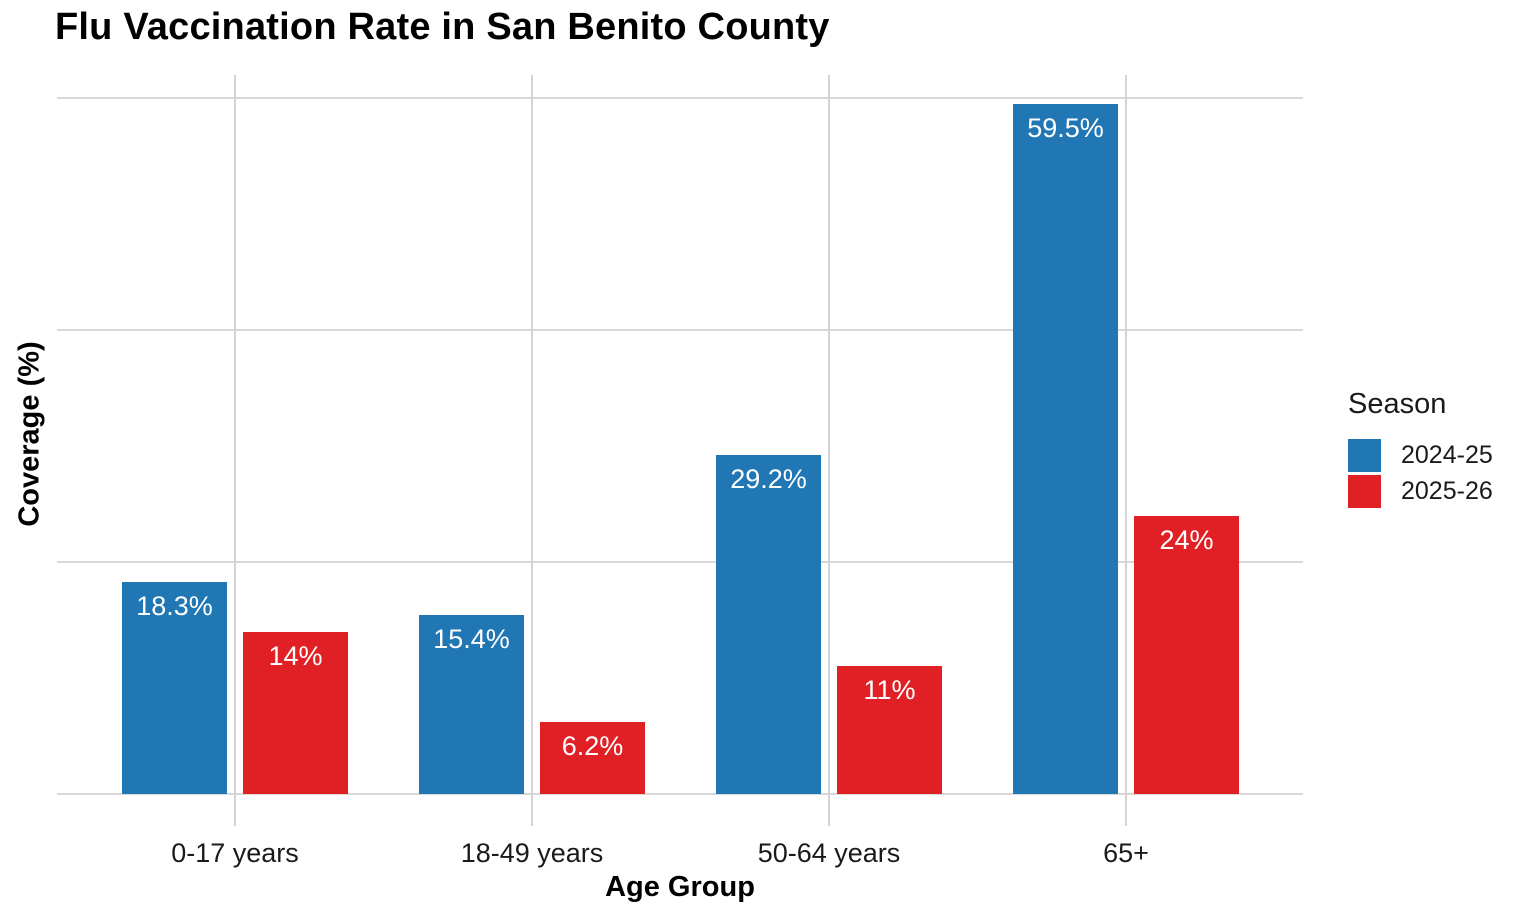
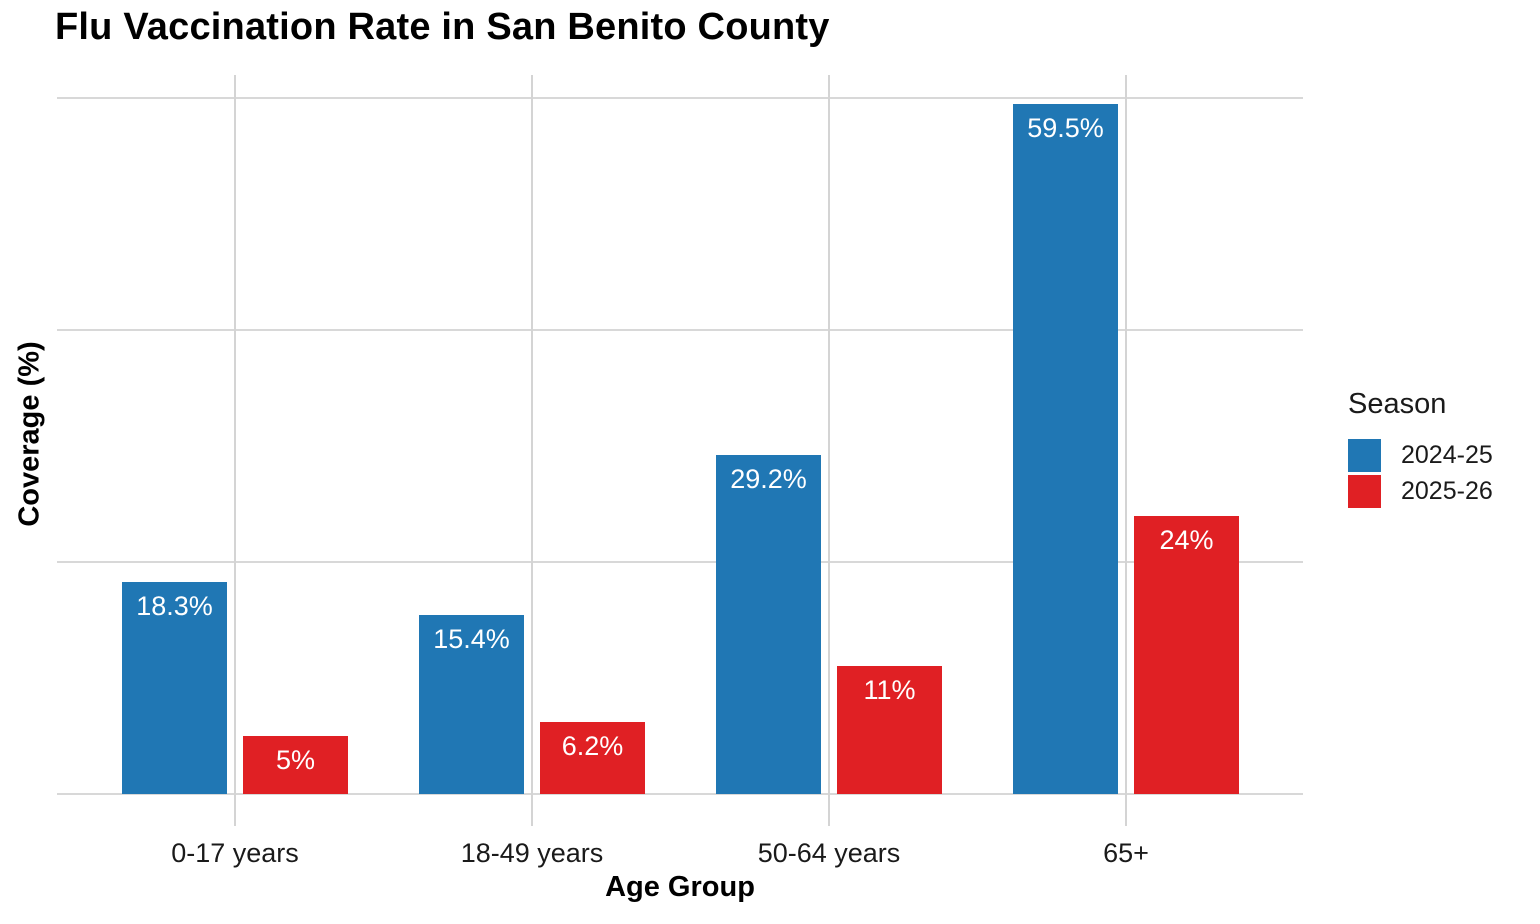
2025-26/0-17 years: 14% -> 5%
